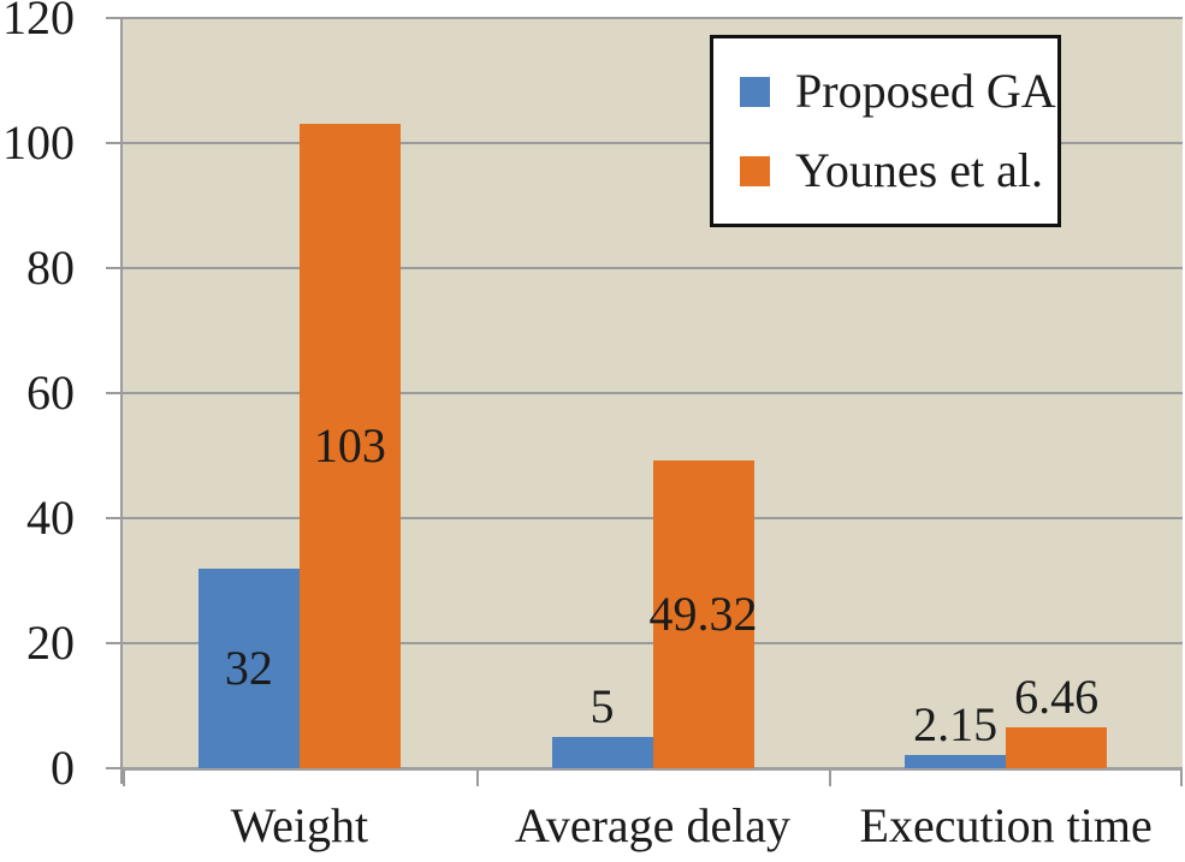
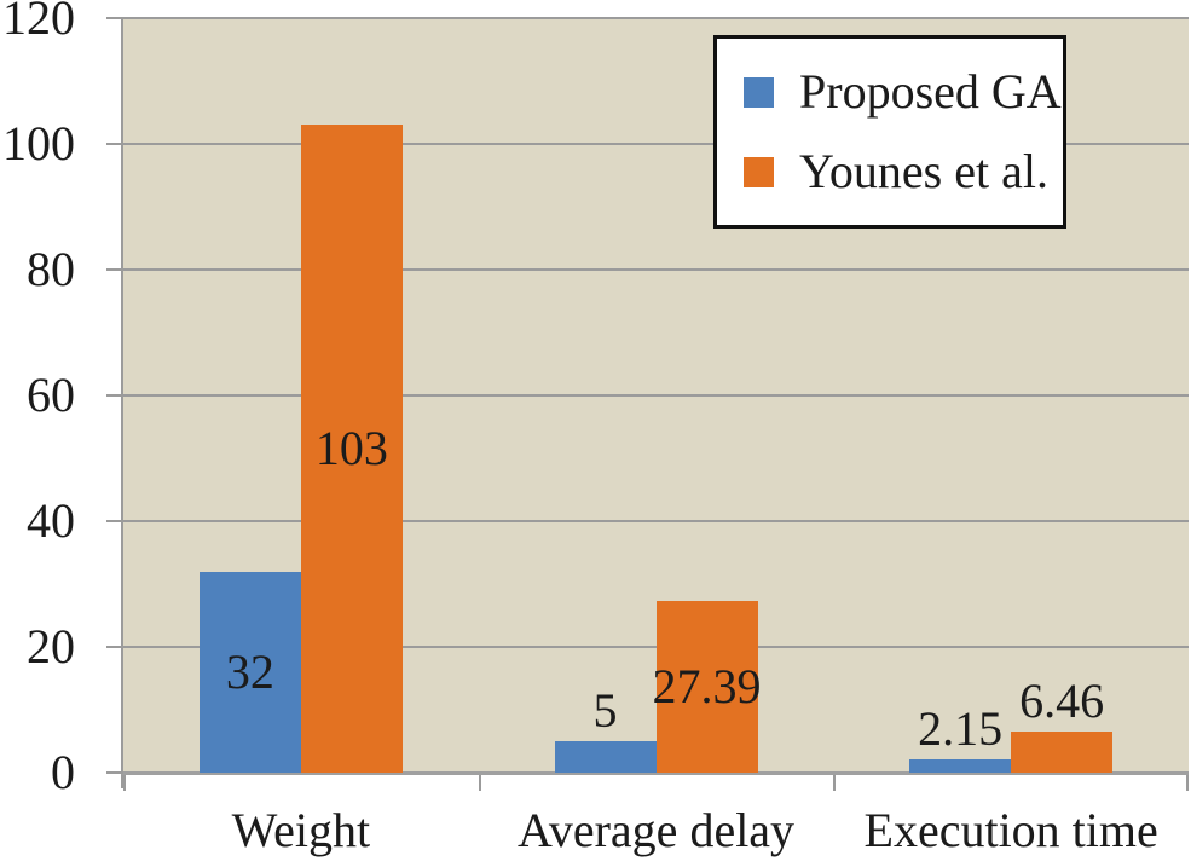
Younes et al./Average delay: 49.32 -> 27.39
